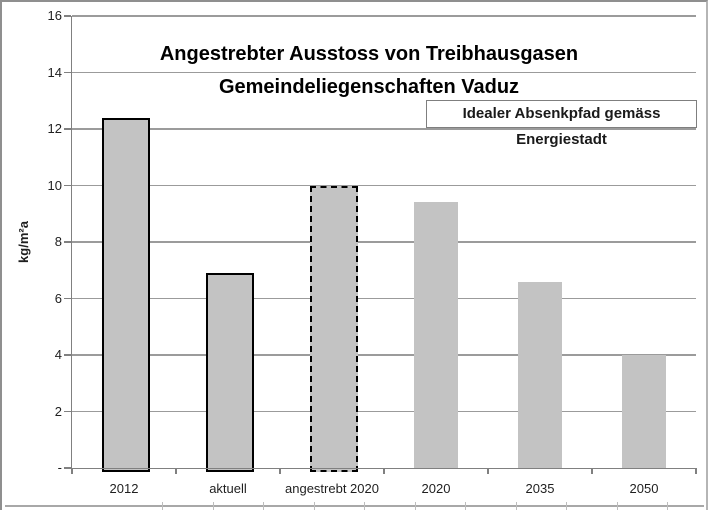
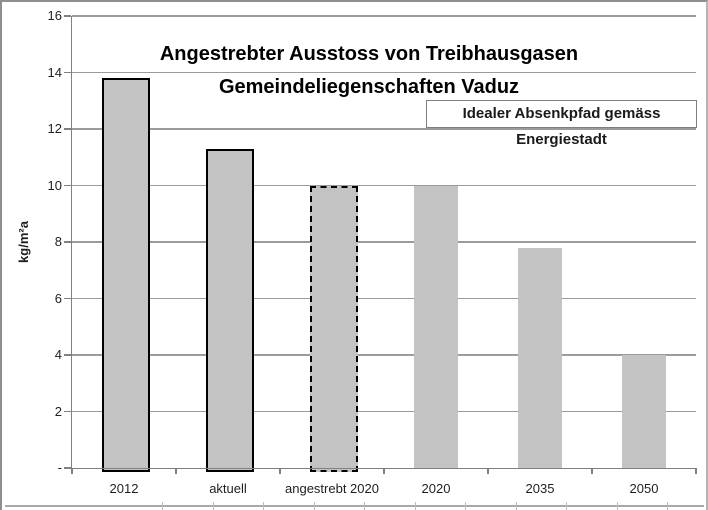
2012: 12.4 -> 13.8
aktuell: 6.9 -> 11.3
2020: 9.4 -> 10.0
2035: 6.6 -> 7.8
